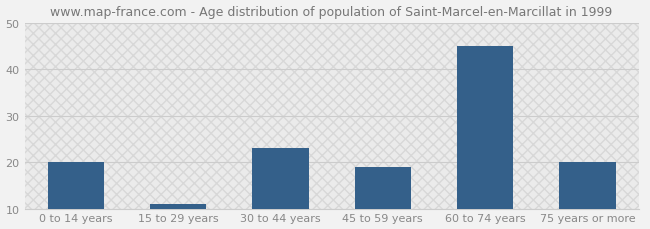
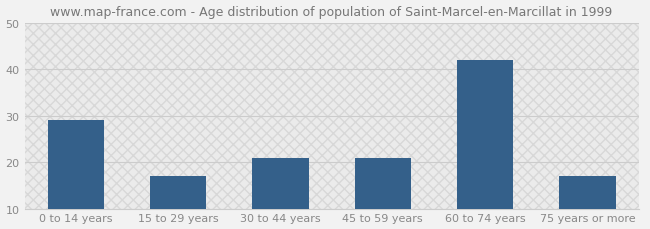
0 to 14 years: 20 -> 29
15 to 29 years: 11 -> 17
30 to 44 years: 23 -> 21
45 to 59 years: 19 -> 21
60 to 74 years: 45 -> 42
75 years or more: 20 -> 17
